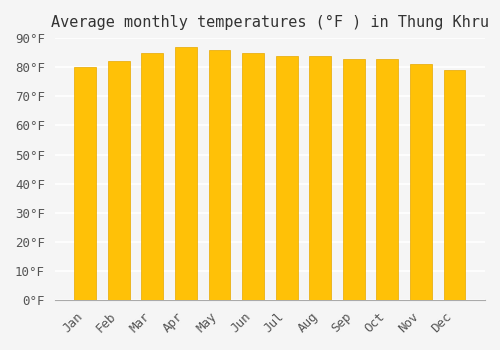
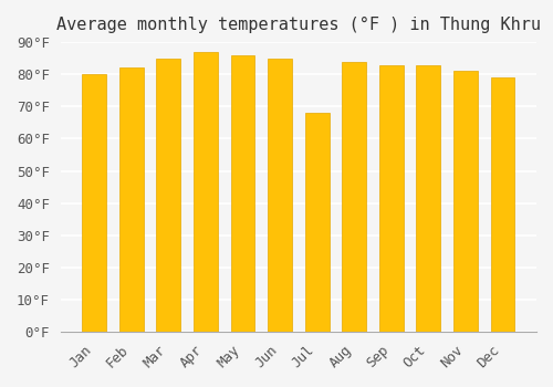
Jul: 84°F -> 68°F
